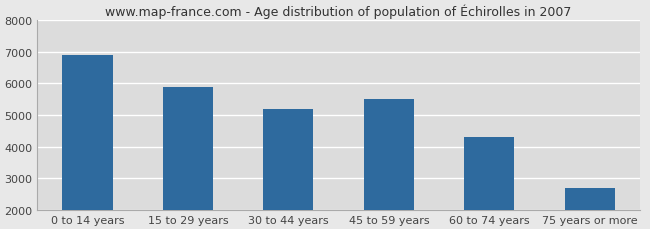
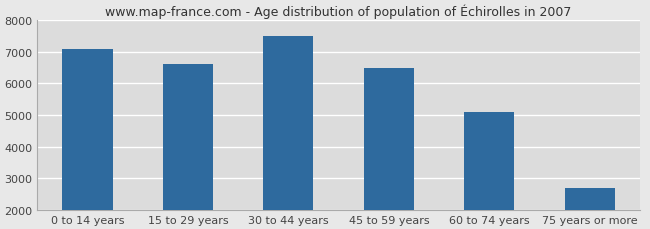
0 to 14 years: 6900 -> 7100
15 to 29 years: 5900 -> 6600
30 to 44 years: 5200 -> 7500
45 to 59 years: 5500 -> 6500
60 to 74 years: 4300 -> 5100
